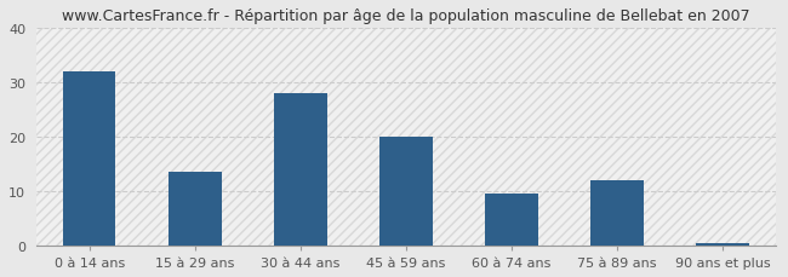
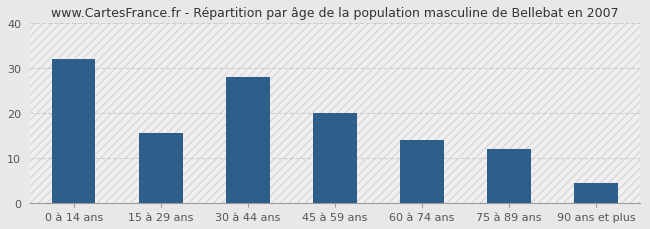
15 à 29 ans: 13.5 -> 15.5
60 à 74 ans: 9.5 -> 14.0
90 ans et plus: 0.5 -> 4.5
